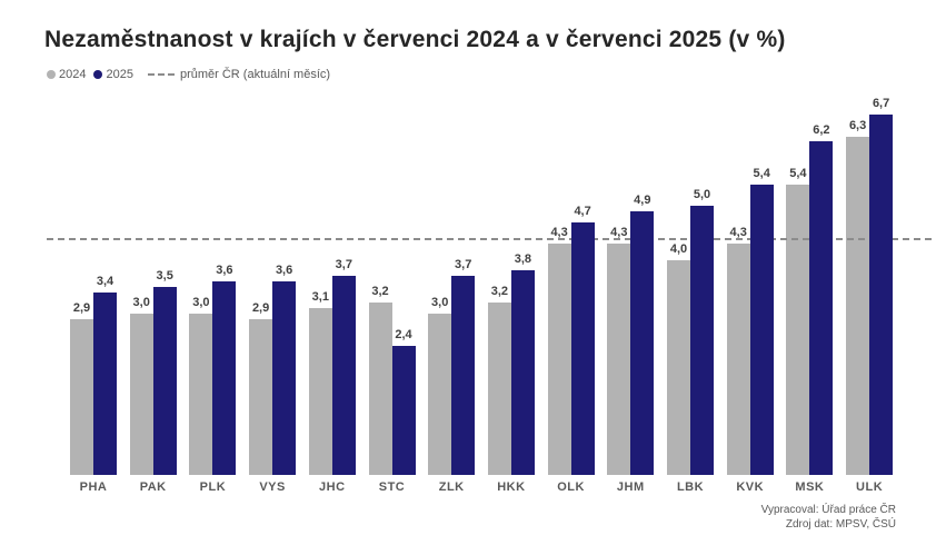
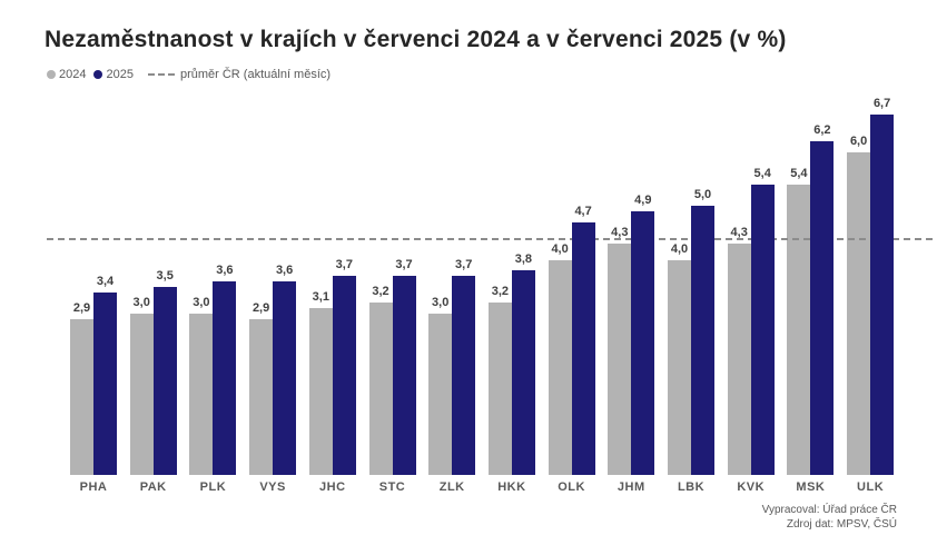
2025/STC: 2,4 -> 3,7
2024/OLK: 4,3 -> 4,0
2024/ULK: 6,3 -> 6,0
